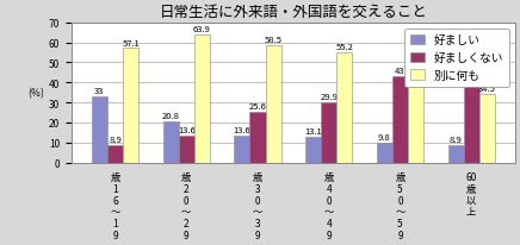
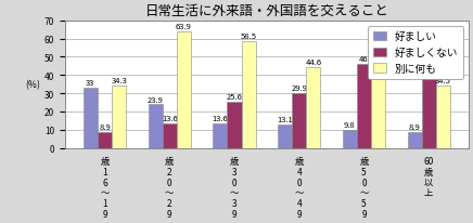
別に何も/歳 1 6 ～ 1 9: 57.1 -> 34.3
好ましい/歳 2 0 ～ 2 9: 20.8 -> 23.9
別に何も/歳 4 0 ～ 4 9: 55.2 -> 44.6
好ましくない/歳 5 0 ～ 5 9: 43 -> 46
